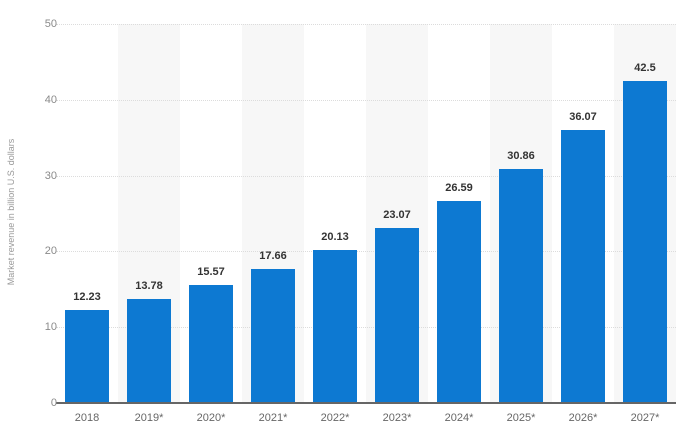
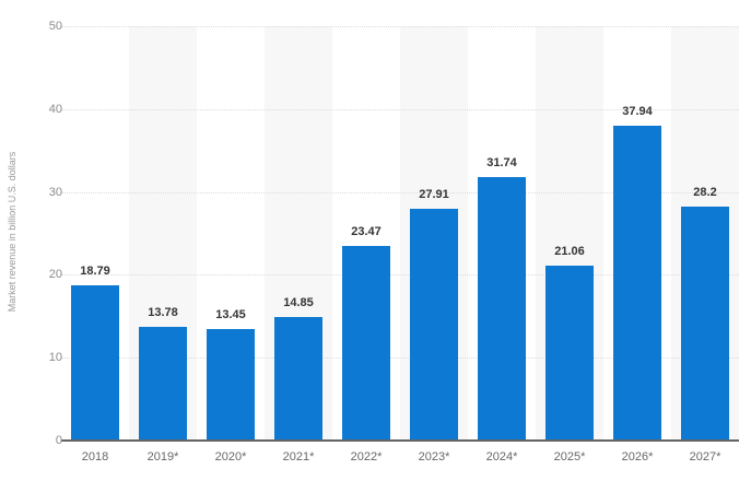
2018: 12.23 -> 18.79
2020*: 15.57 -> 13.45
2021*: 17.66 -> 14.85
2022*: 20.13 -> 23.47
2023*: 23.07 -> 27.91
2024*: 26.59 -> 31.74
2025*: 30.86 -> 21.06
2026*: 36.07 -> 37.94
2027*: 42.5 -> 28.2
